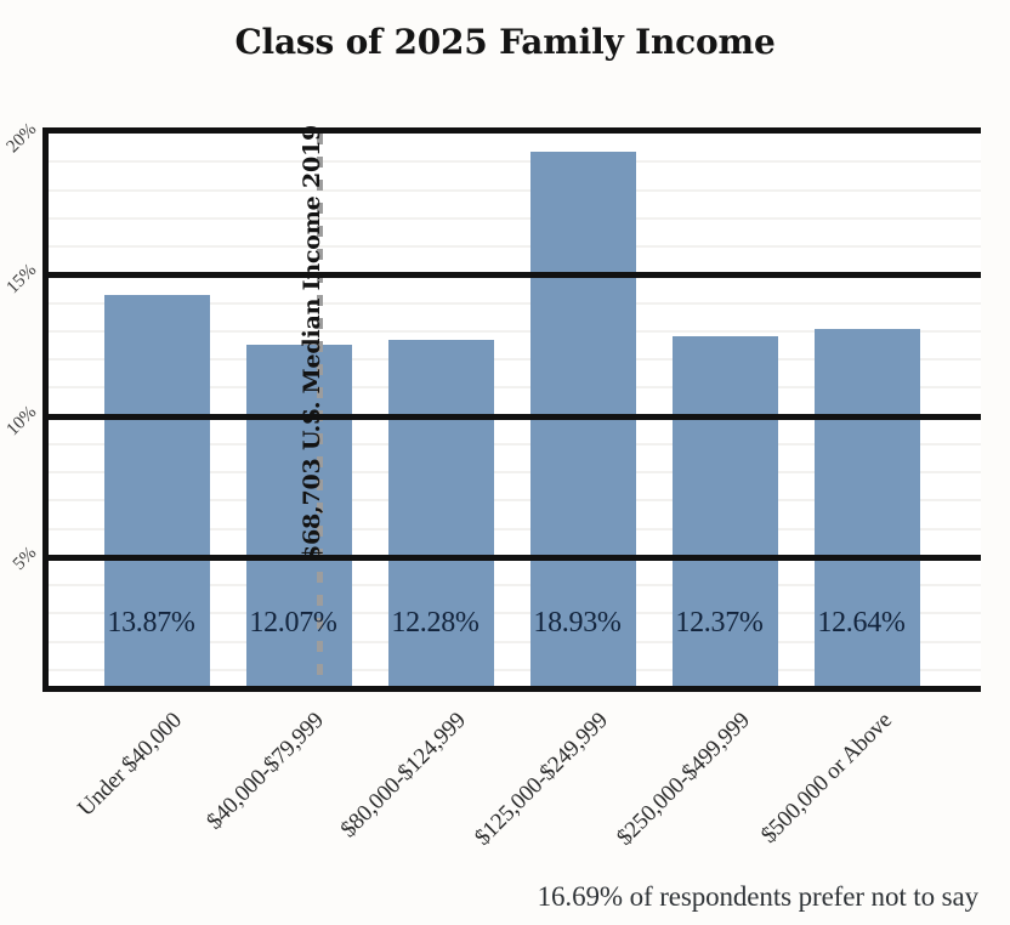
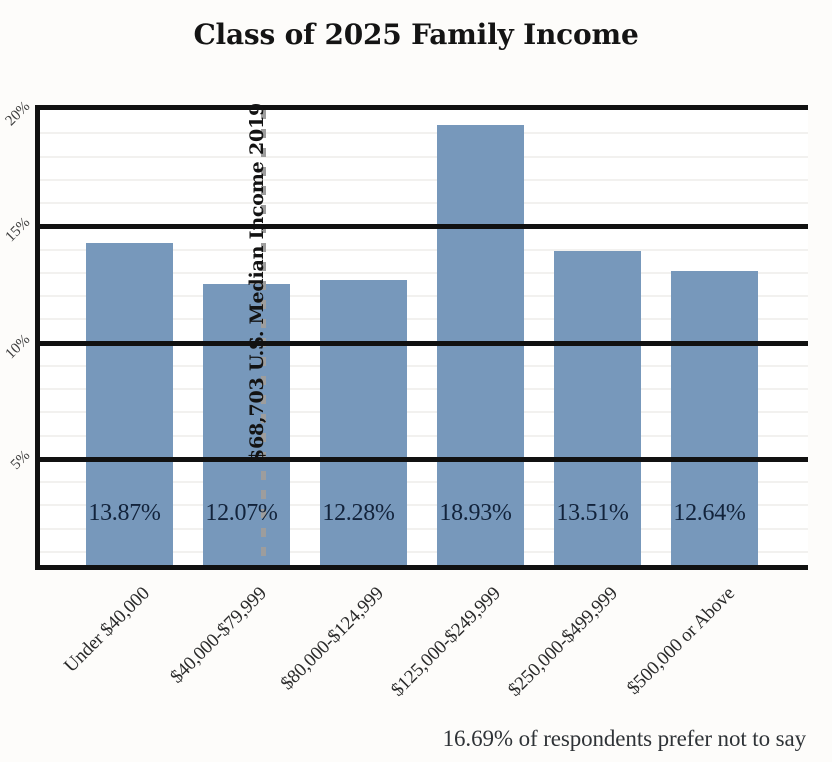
$250,000-$499,999: 12.37% -> 13.51%
